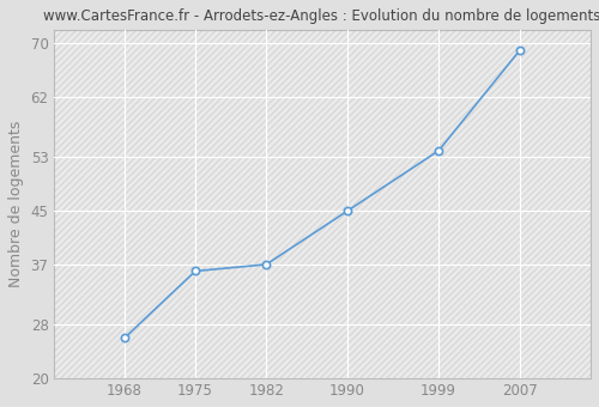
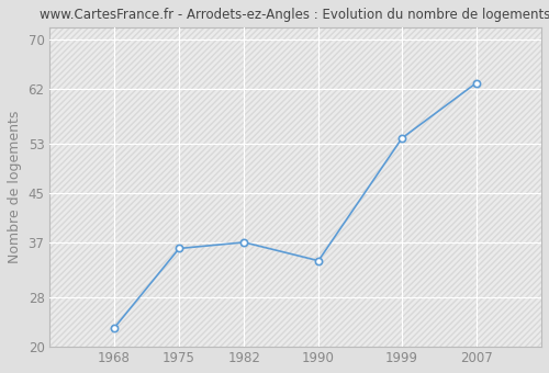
1968: 26 -> 23
1990: 45 -> 34
2007: 69 -> 63
